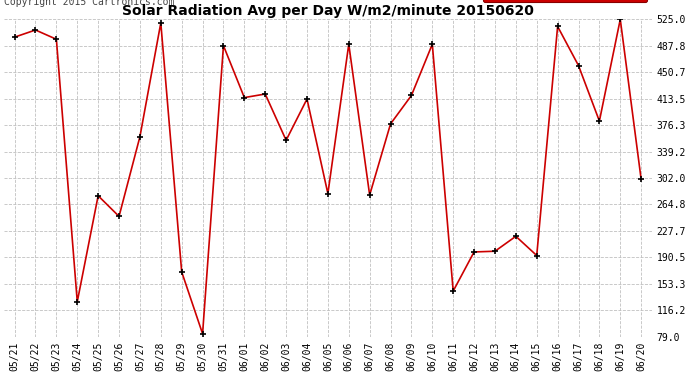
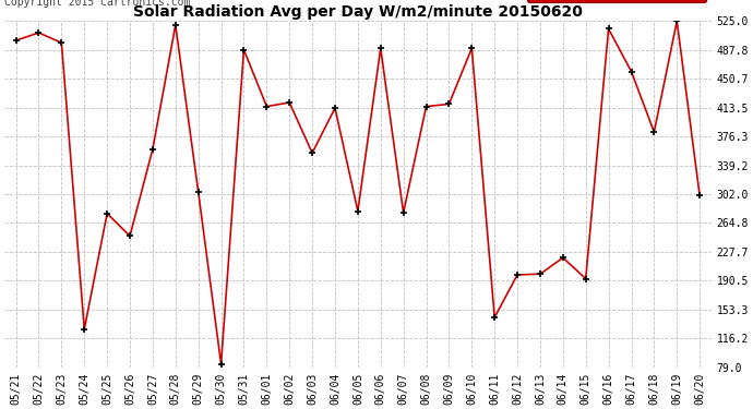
05/29: 170 -> 305
06/08: 378 -> 415
